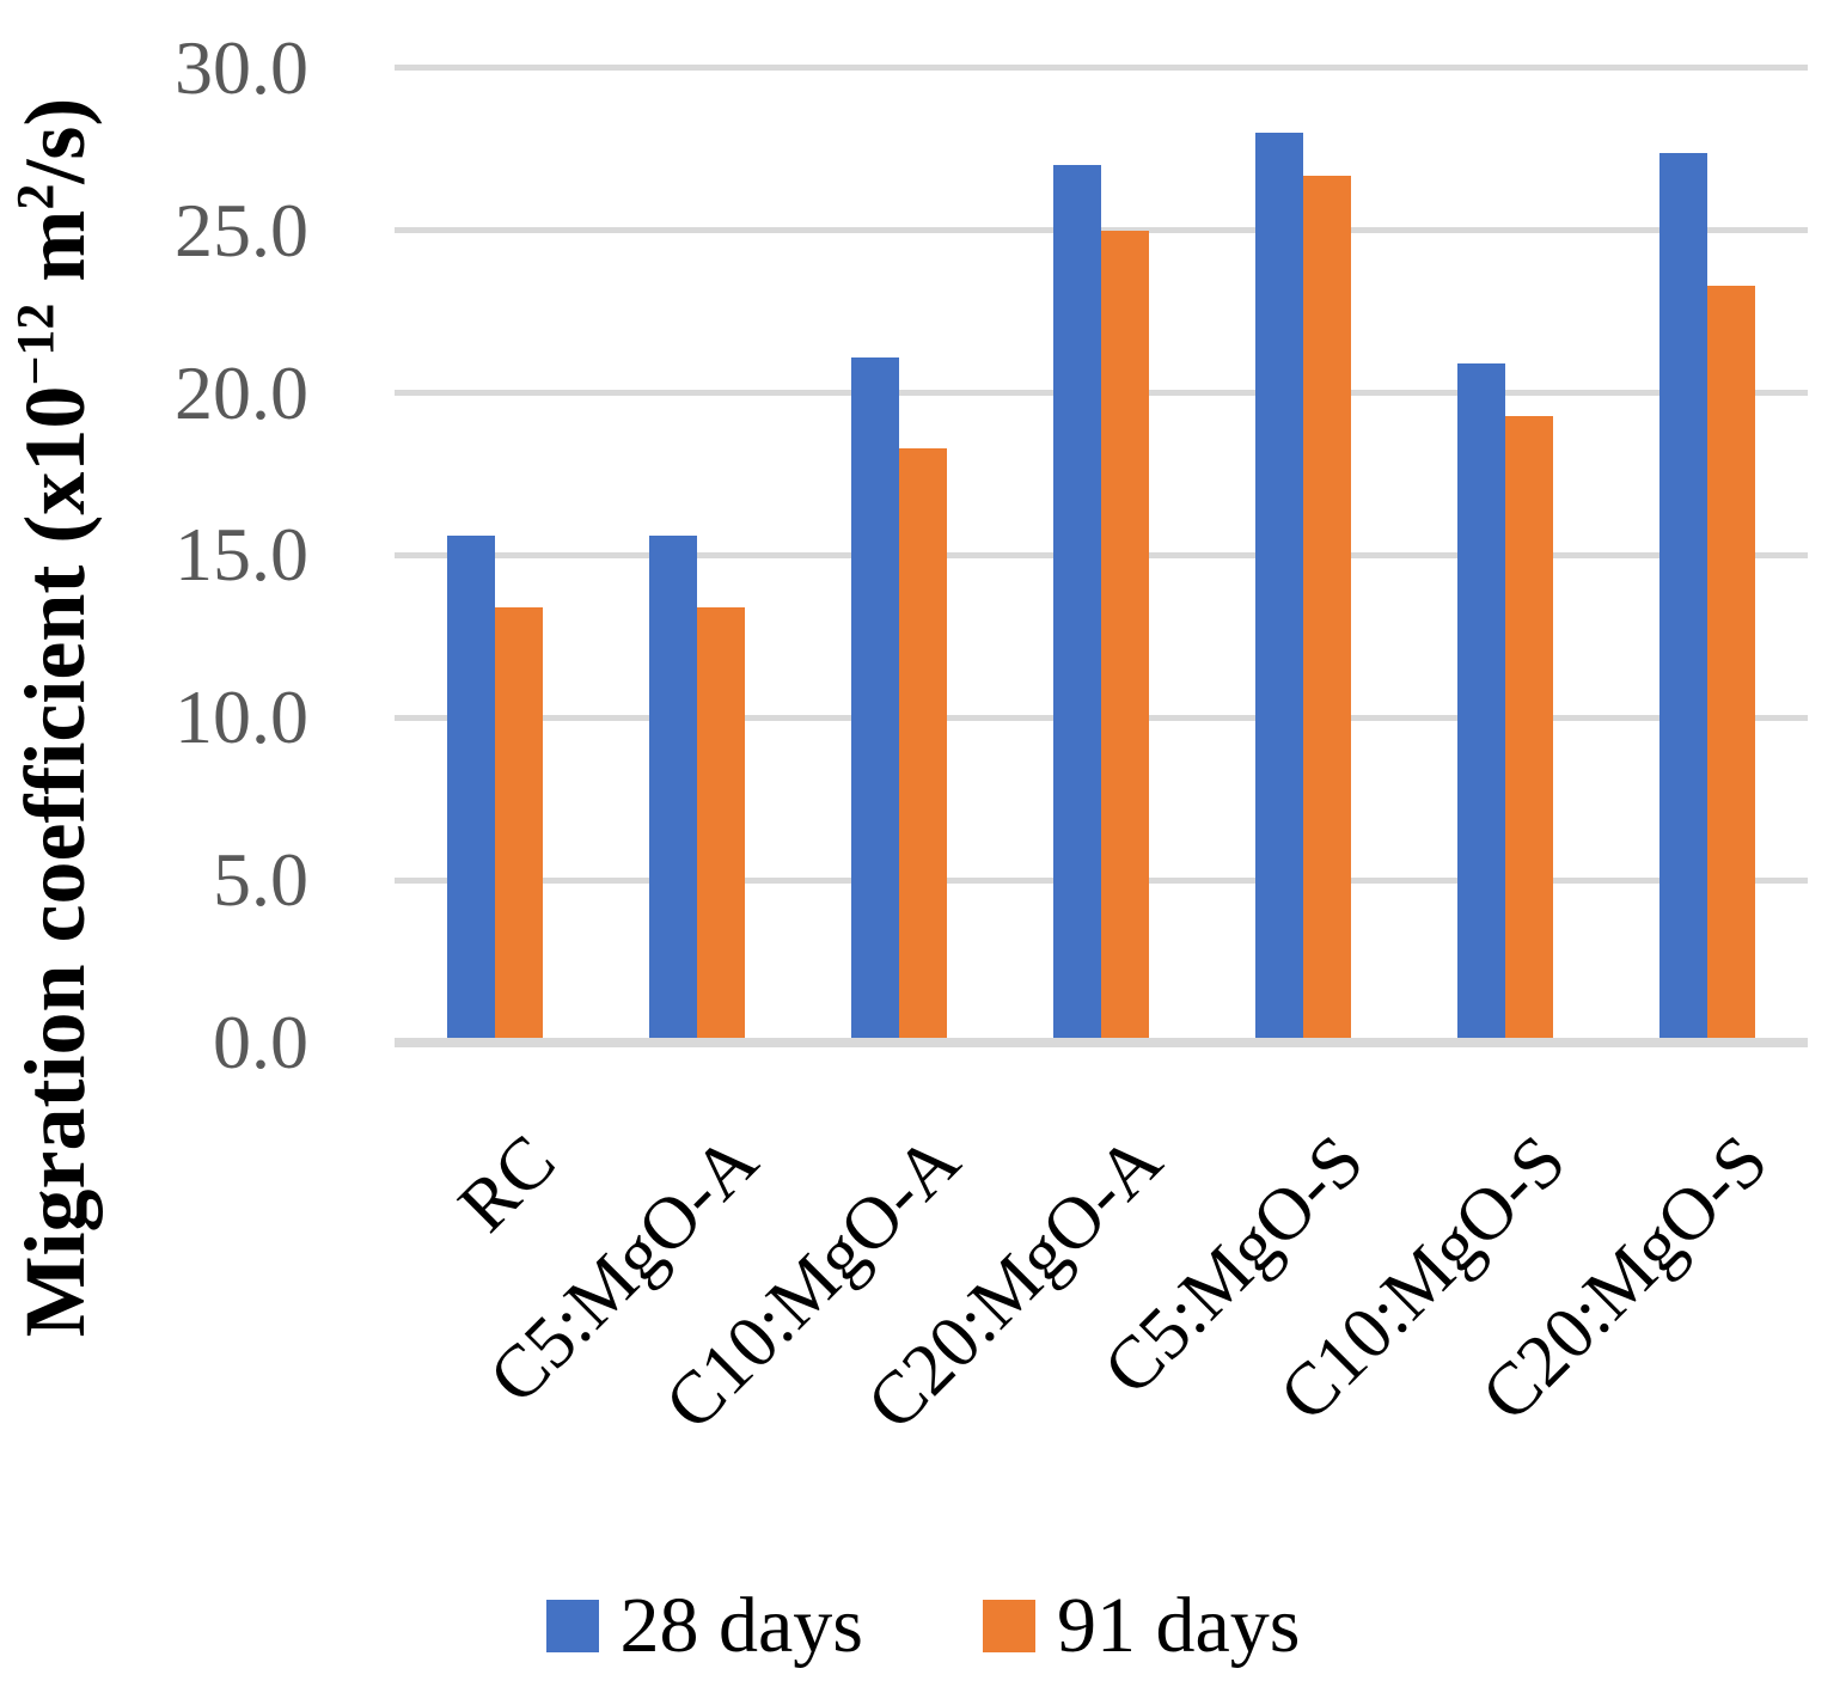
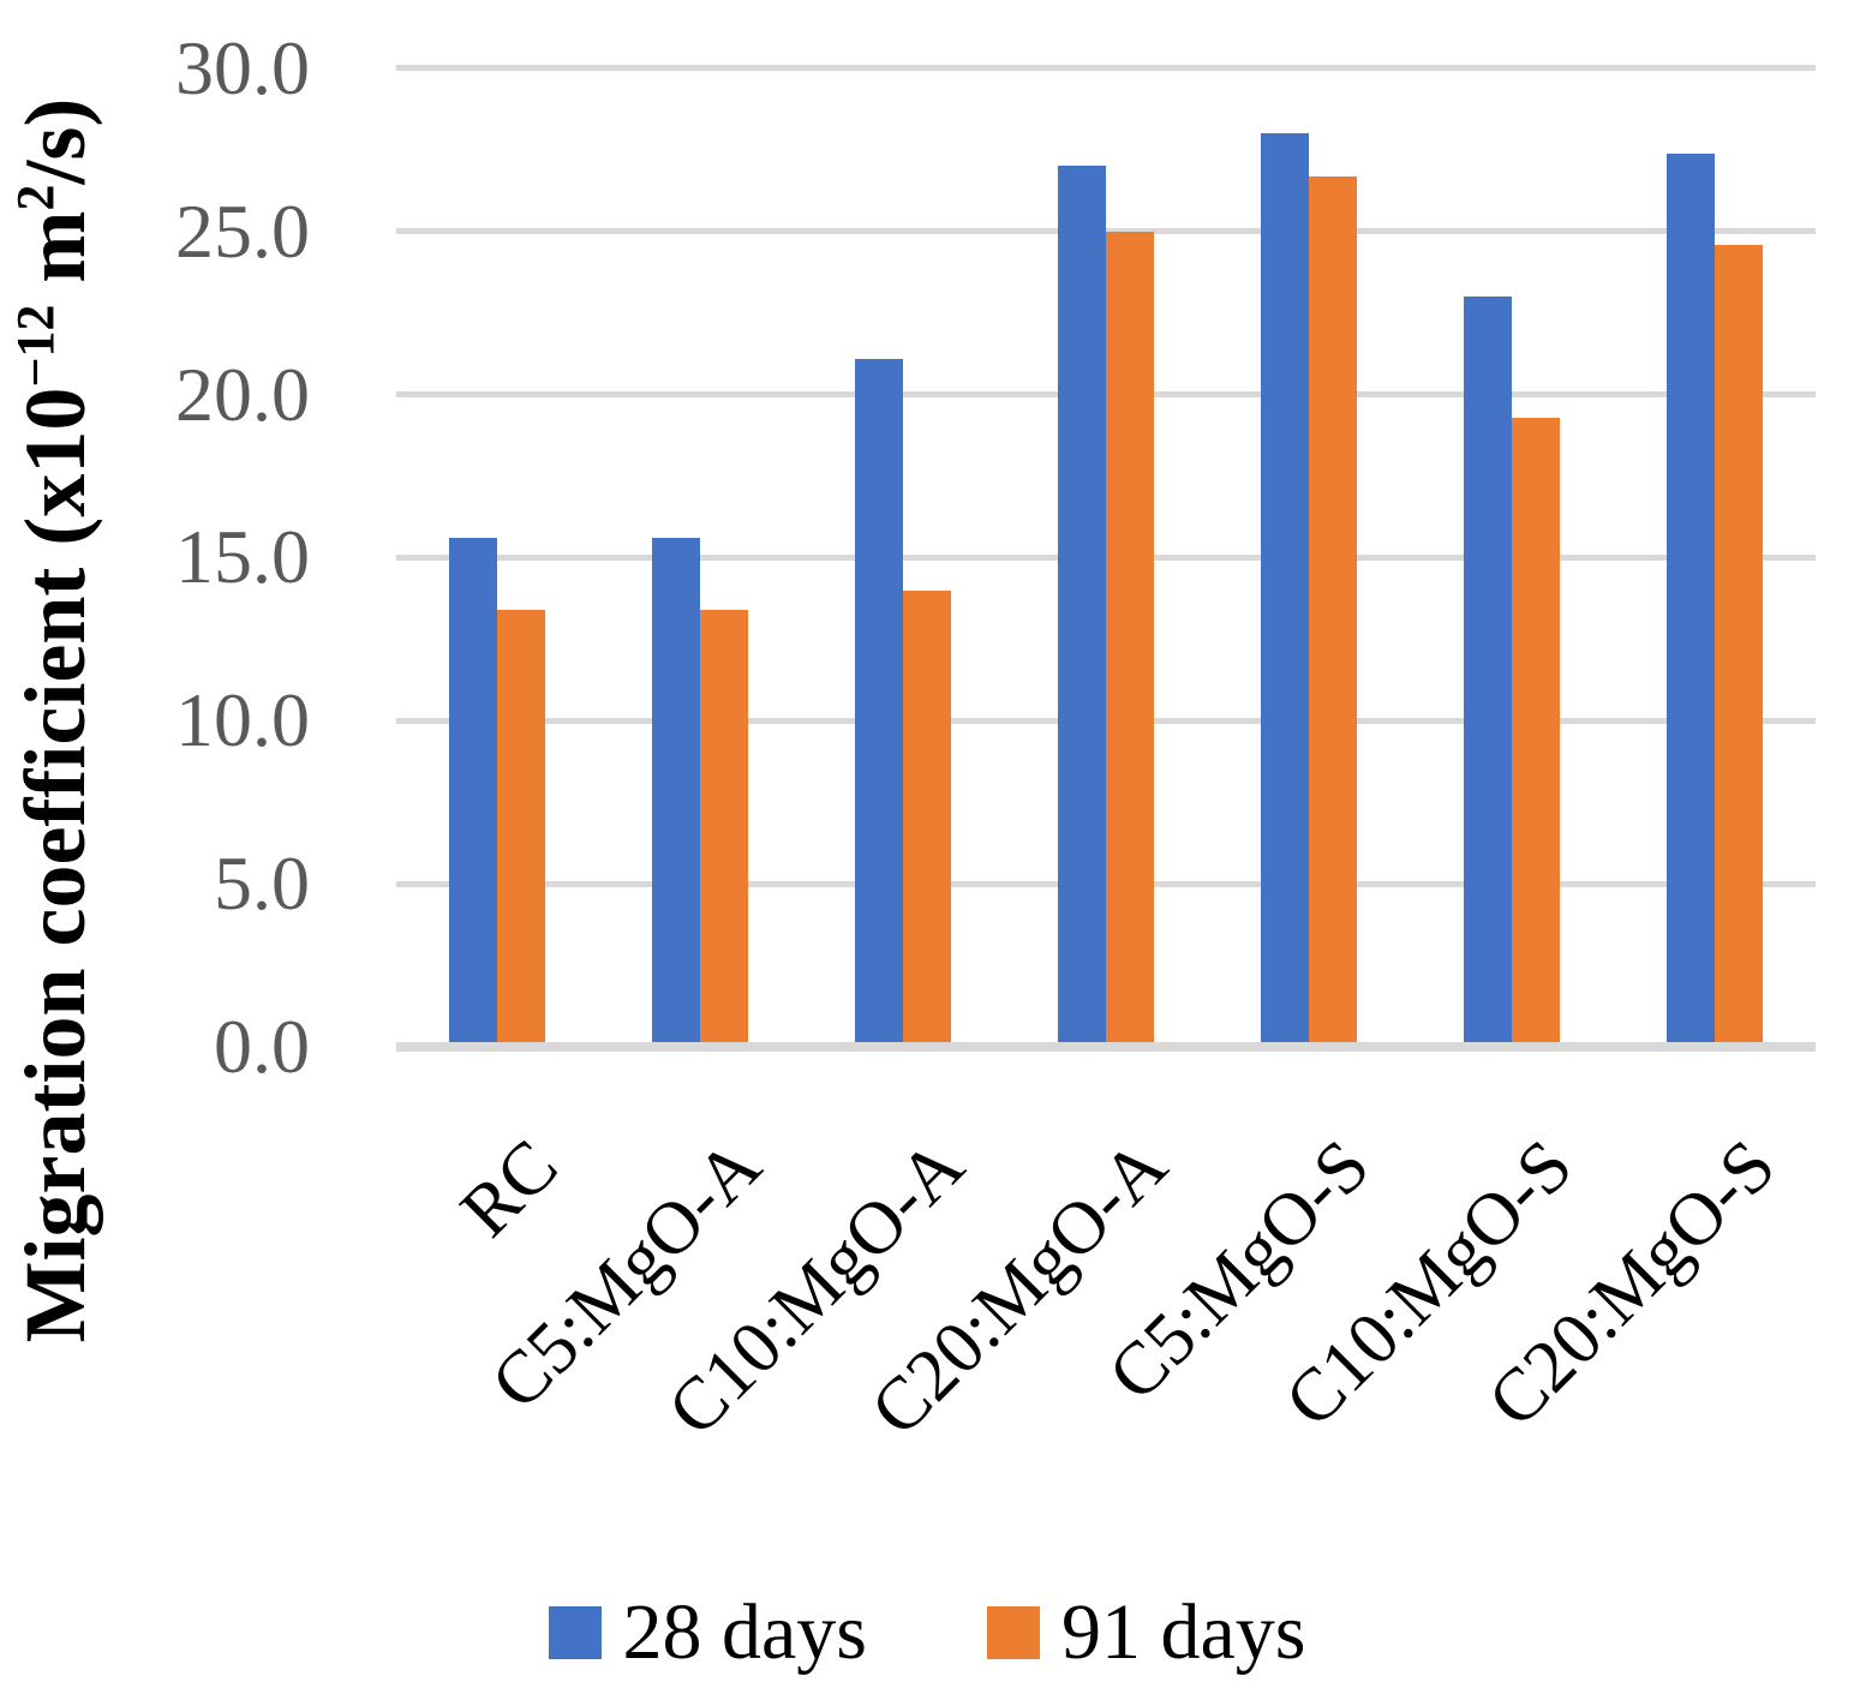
91 days/C10:MgO-A: 18.3 -> 14.0
28 days/C10:MgO-S: 20.9 -> 23.0
91 days/C20:MgO-S: 23.3 -> 24.6
